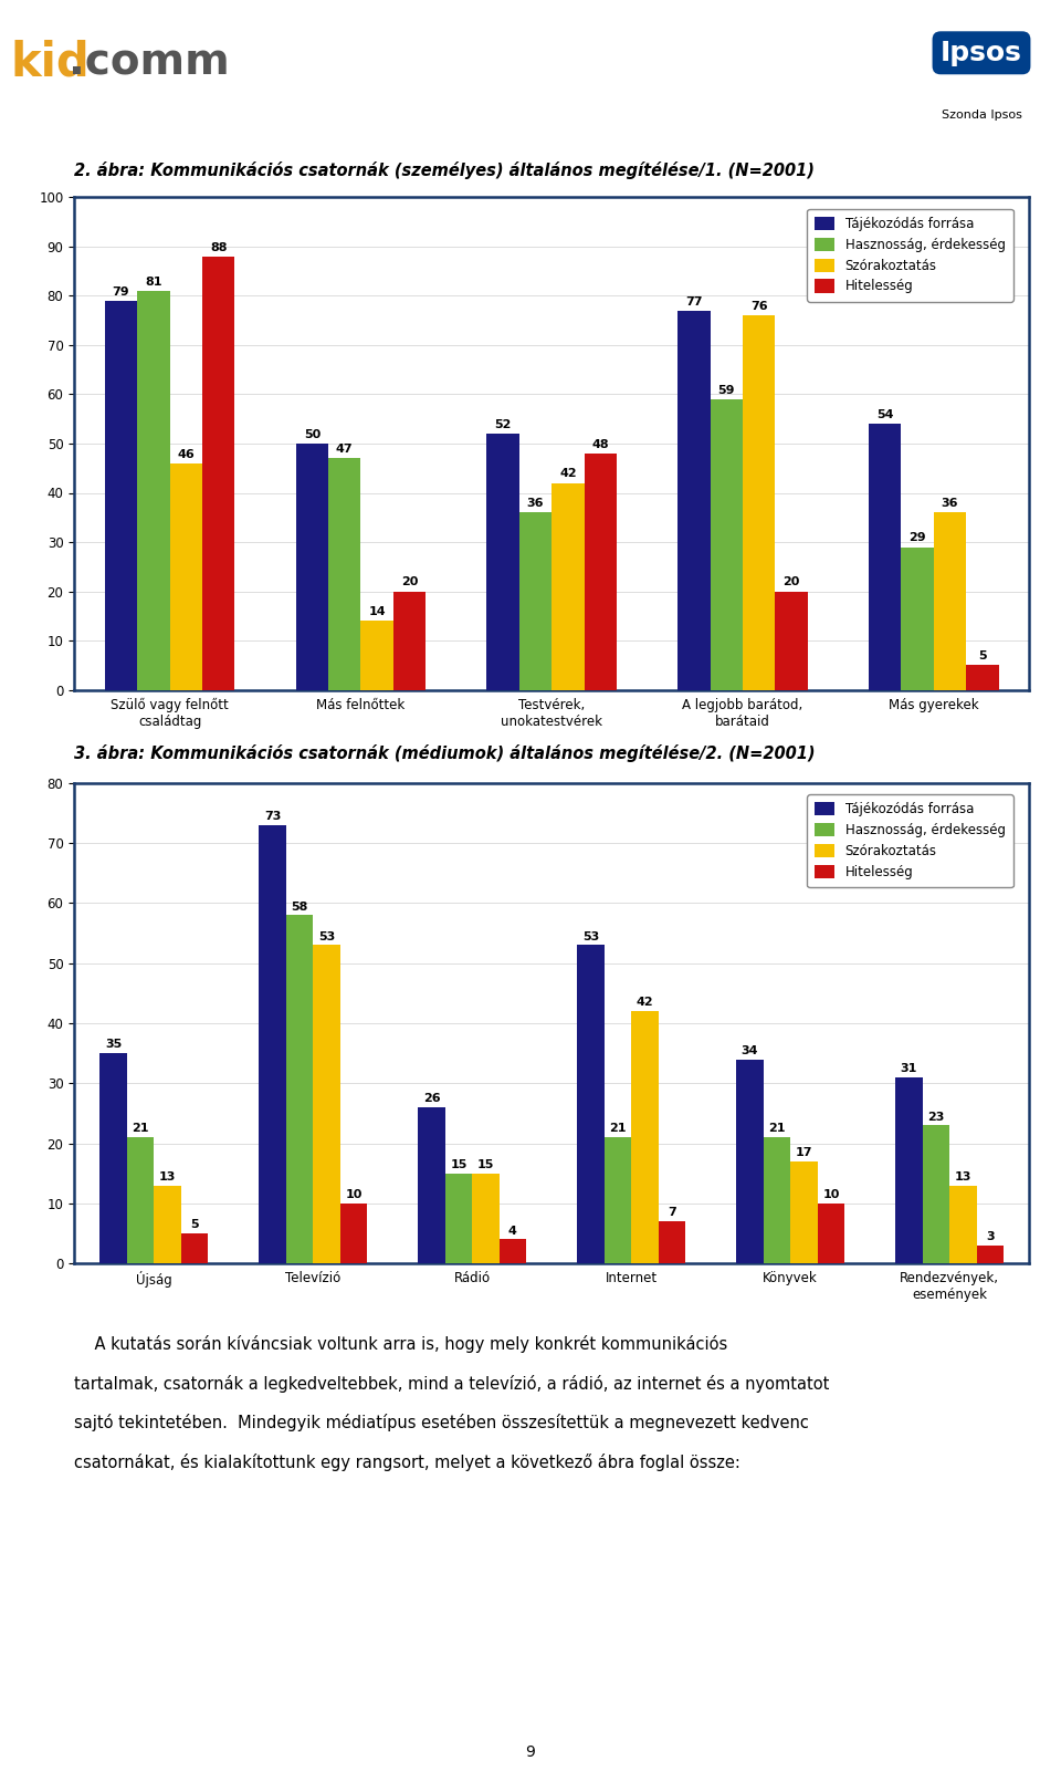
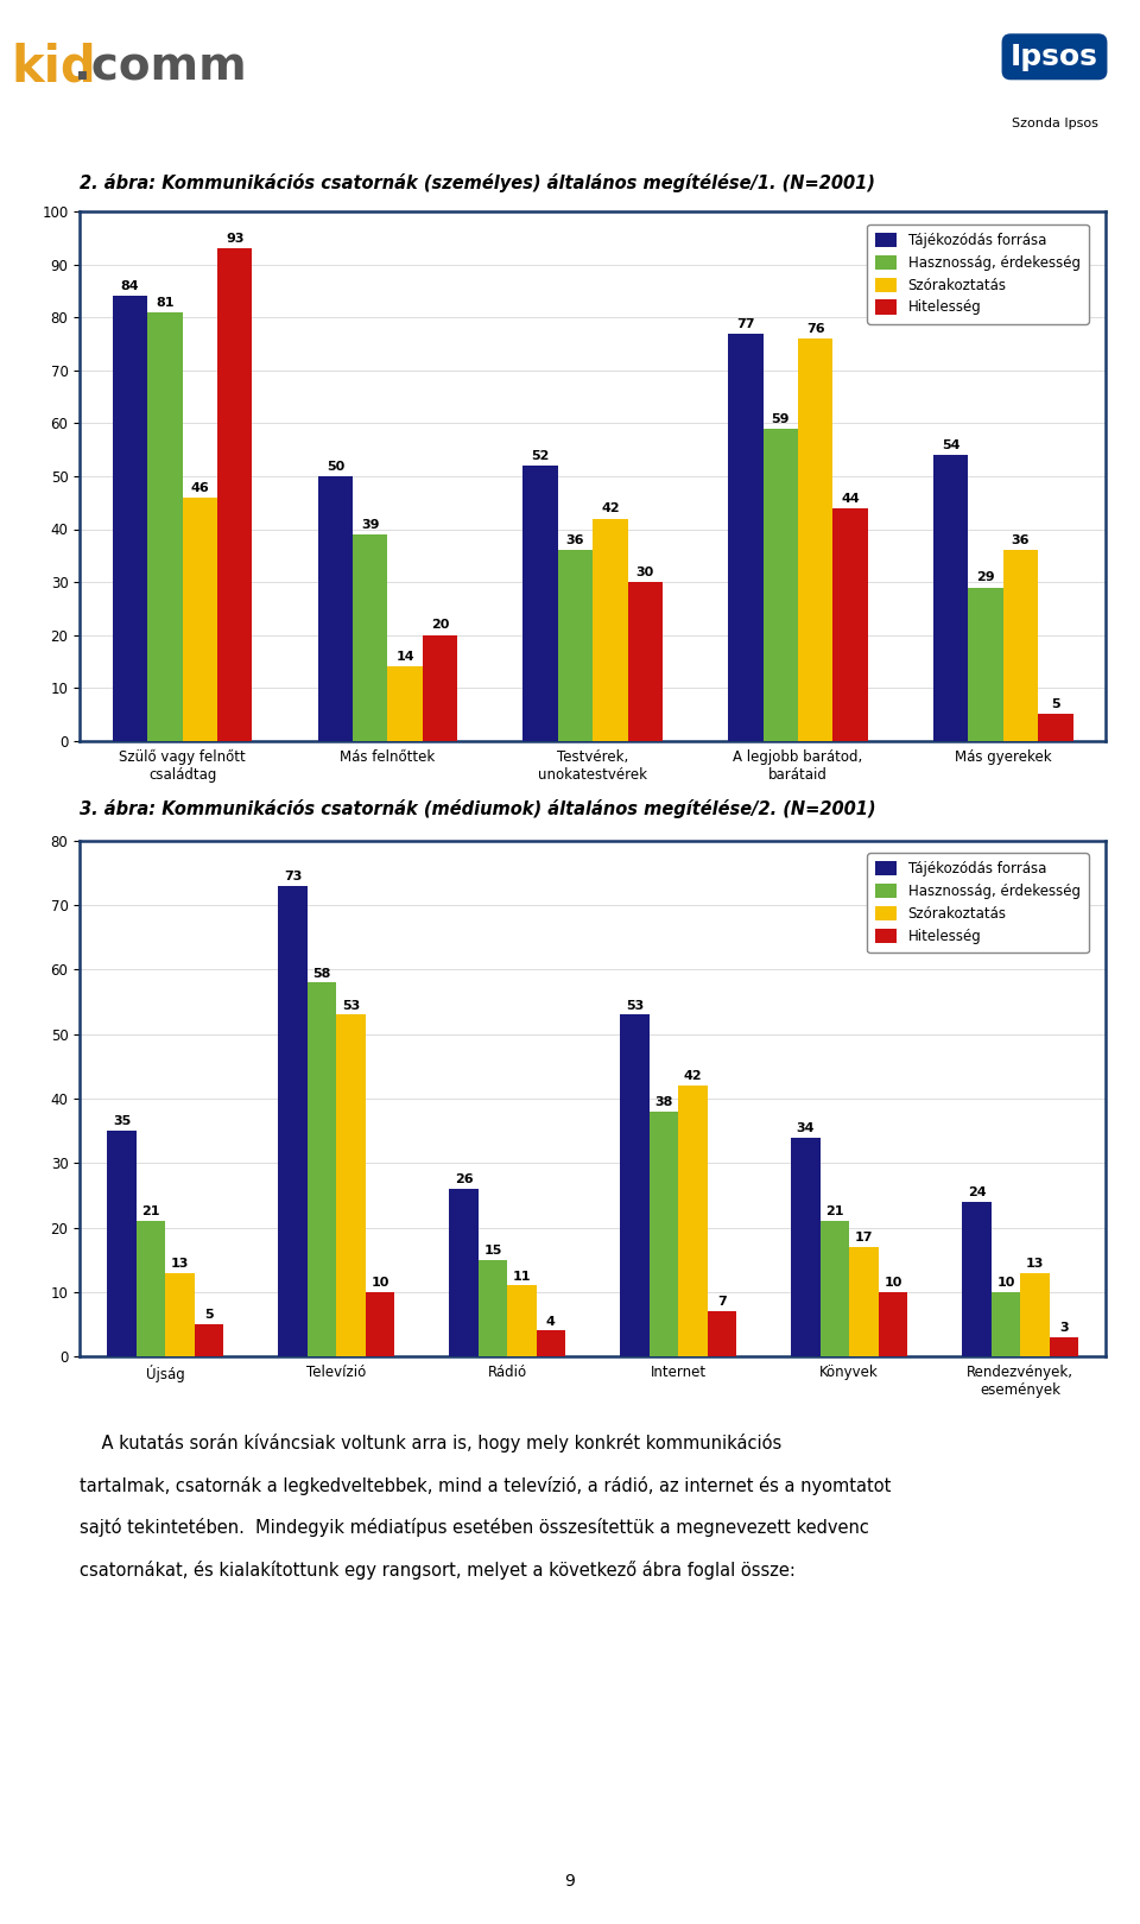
Tájékozódás forrása/Szülő vagy felnőtt családtag: 79 -> 84
Hitelesség/Szülő vagy felnőtt családtag: 88 -> 93
Hasznosság, érdekesség/Más felnőttek: 47 -> 39
Hitelesség/Testvérek, unokatestvérek: 48 -> 30
Hitelesség/A legjobb barátod, barátaid: 20 -> 44
Szórakoztatás/Rádió: 15 -> 11
Hasznosság, érdekesség/Internet: 21 -> 38
Tájékozódás forrása/Rendezvények, események: 31 -> 24
Hasznosság, érdekesség/Rendezvények, események: 23 -> 10
